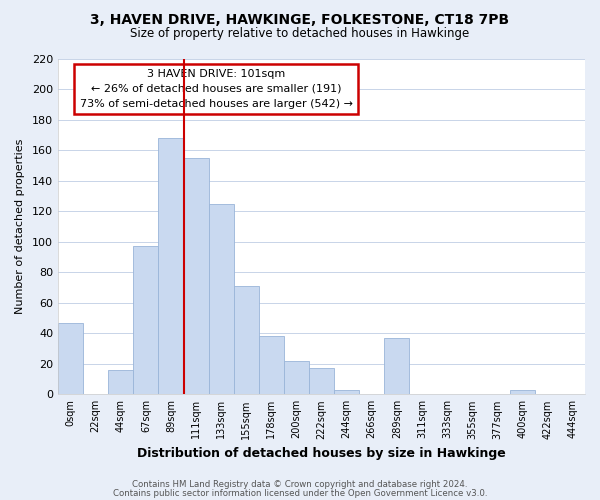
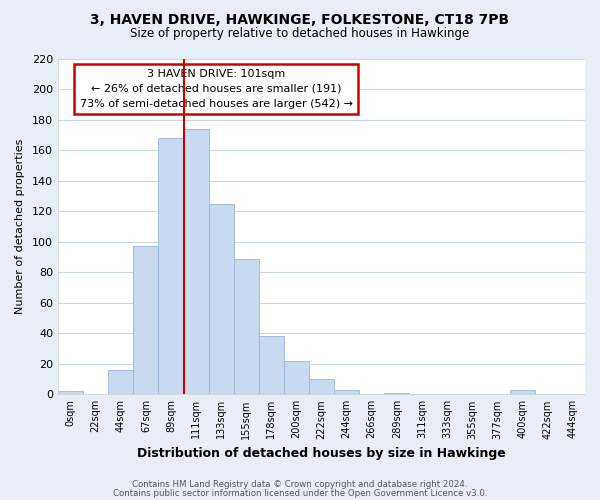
0sqm: 47 -> 2
111sqm: 155 -> 174
155sqm: 71 -> 89
222sqm: 17 -> 10
289sqm: 37 -> 1
